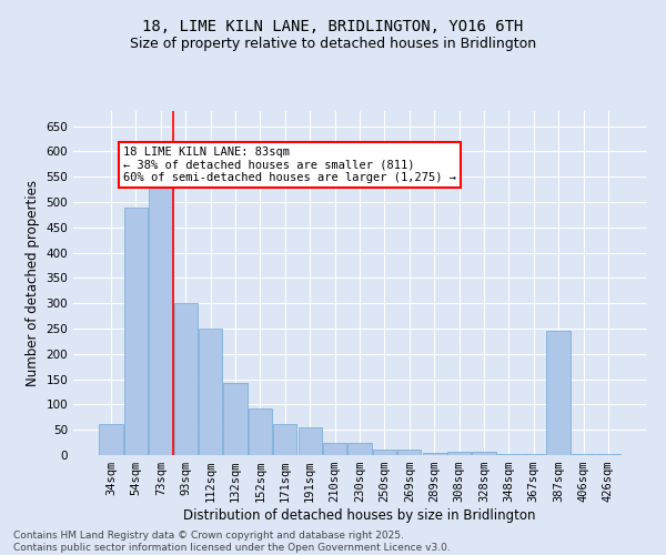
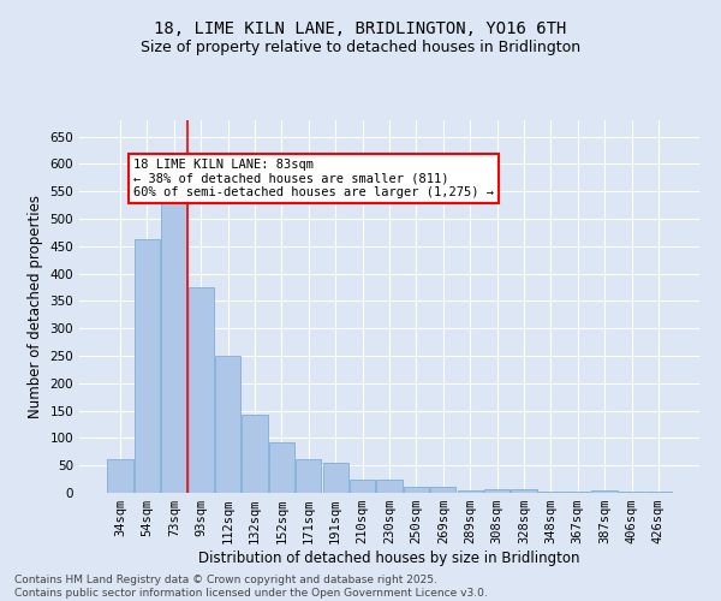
54sqm: 490 -> 462
93sqm: 300 -> 375
387sqm: 245 -> 5
